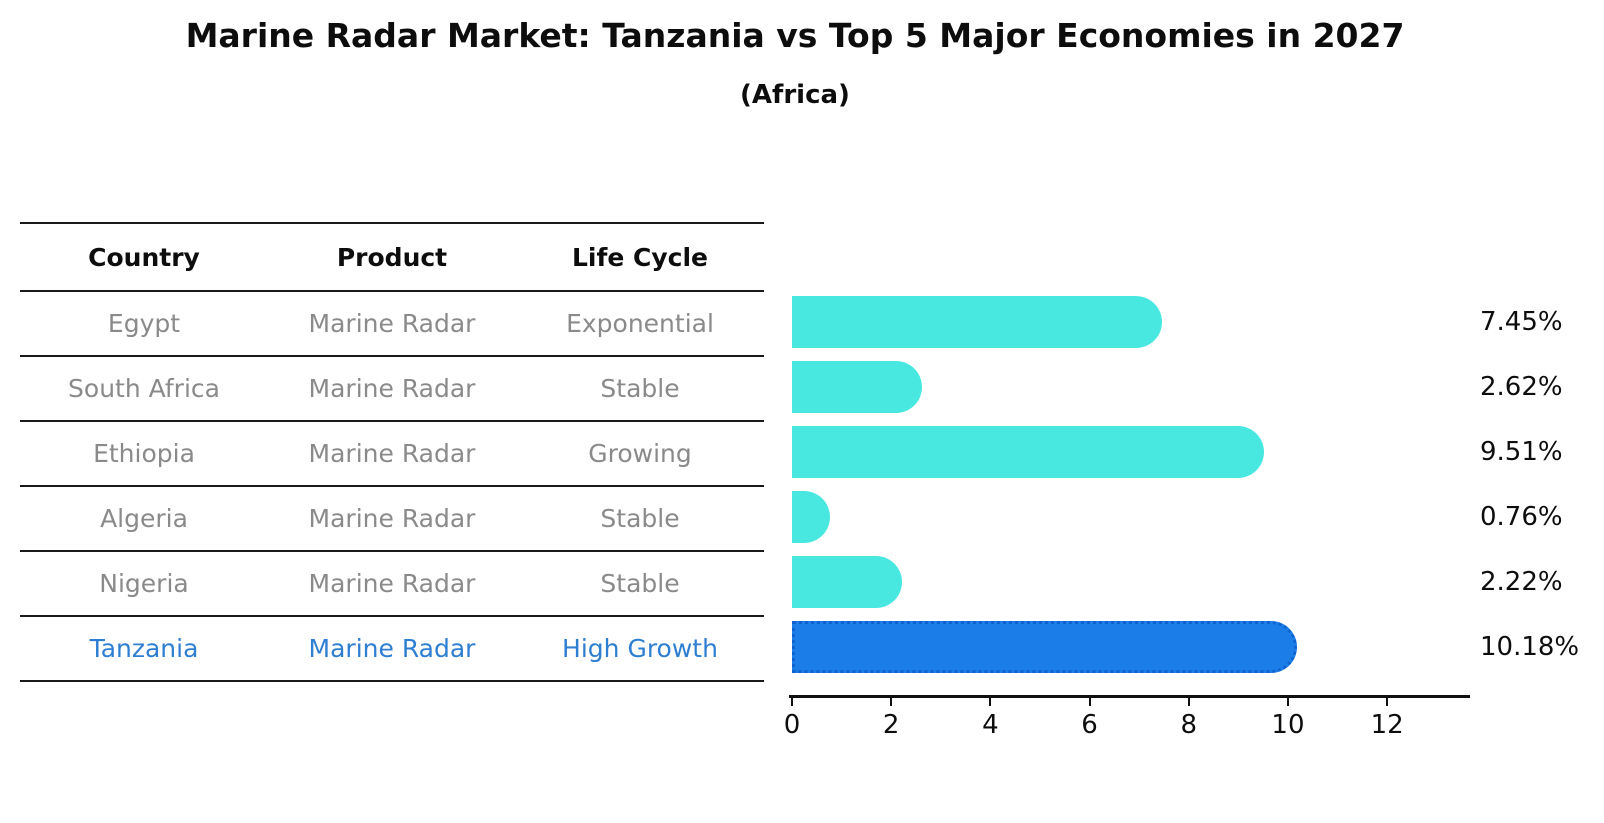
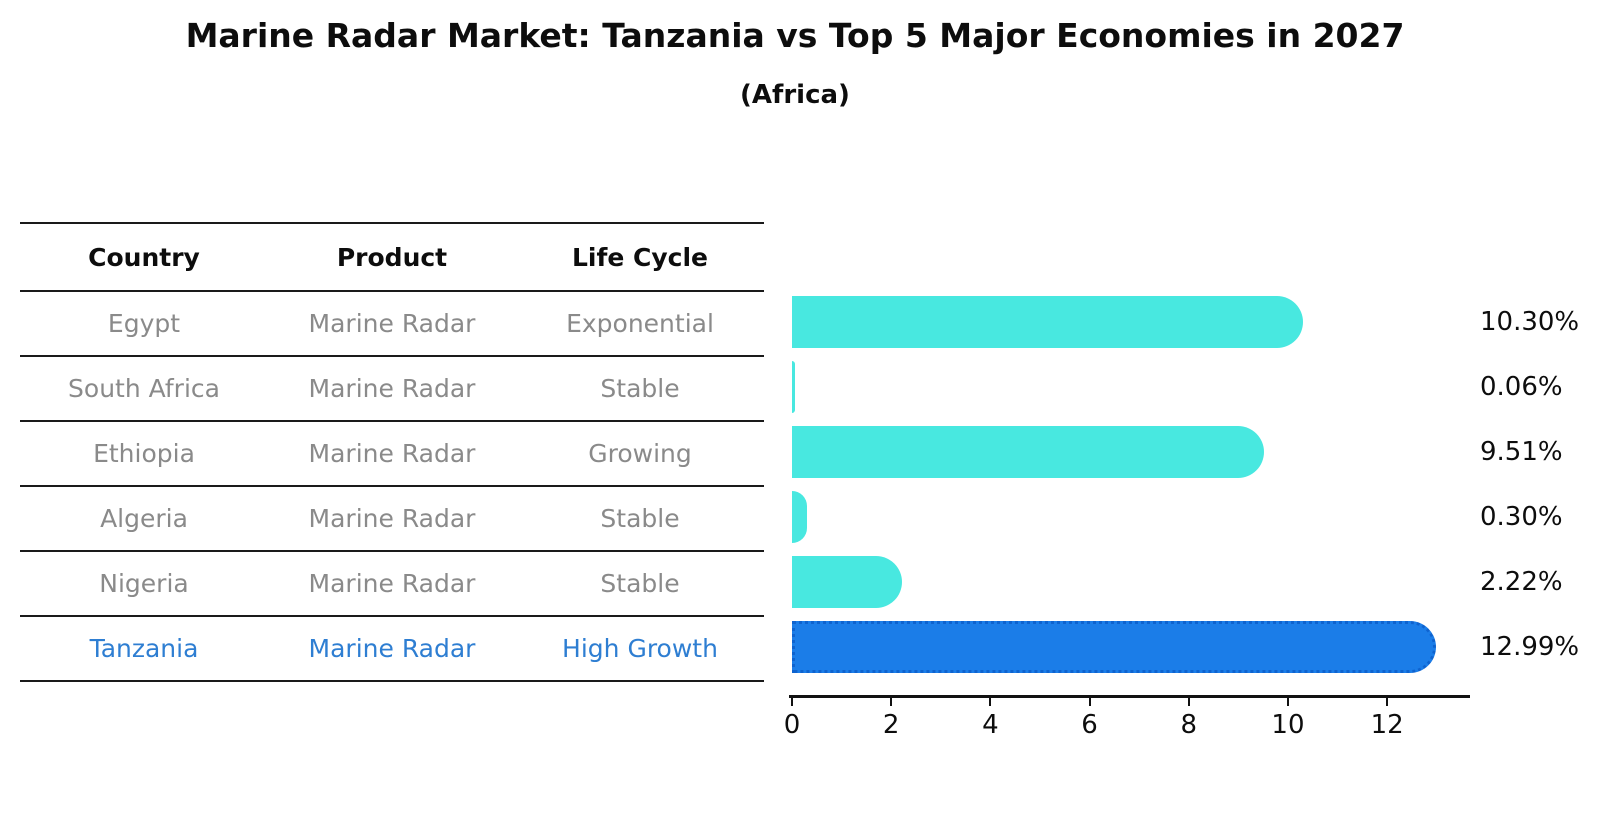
Egypt: 7.45% -> 10.30%
South Africa: 2.62% -> 0.06%
Algeria: 0.76% -> 0.30%
Tanzania: 10.18% -> 12.99%
